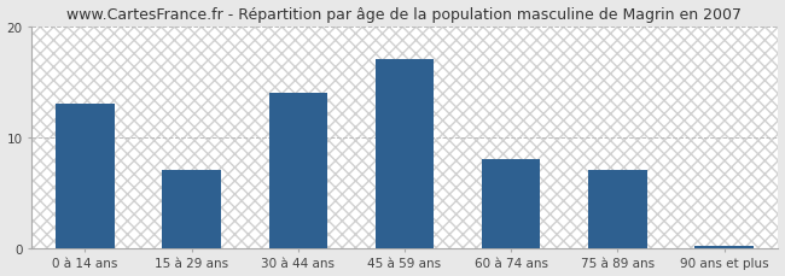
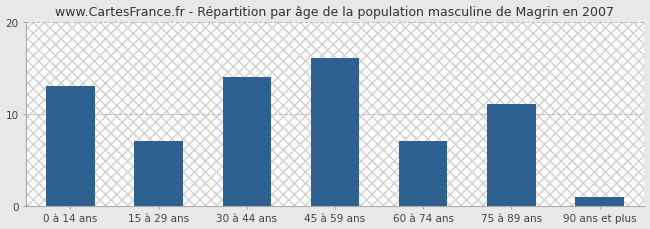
45 à 59 ans: 17.0 -> 16.0
60 à 74 ans: 8.0 -> 7.0
75 à 89 ans: 7.0 -> 11.0
90 ans et plus: 0.2 -> 1.0
